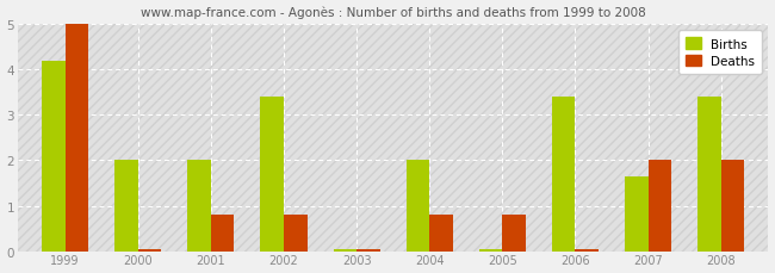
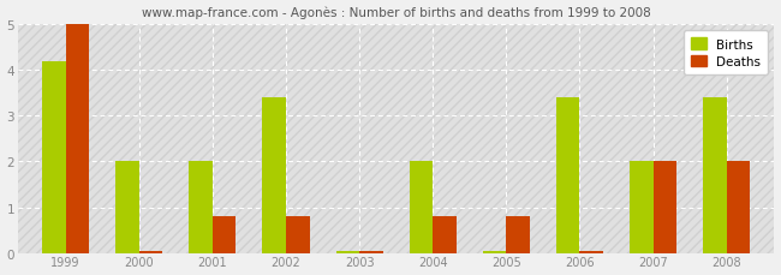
Births/2007: 1.65 -> 2.00
